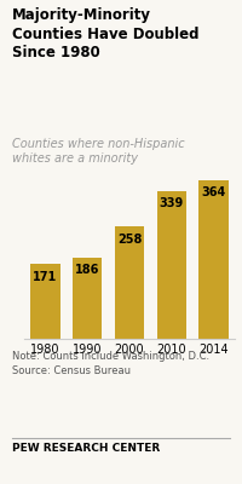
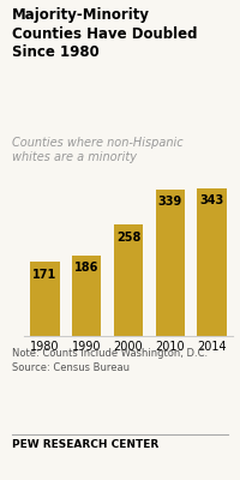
2014: 364 -> 343
